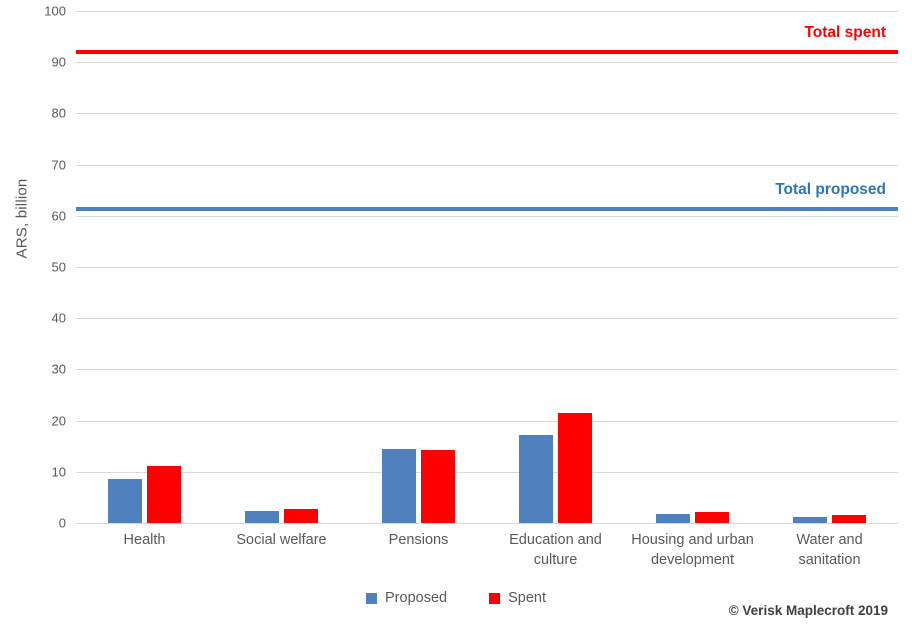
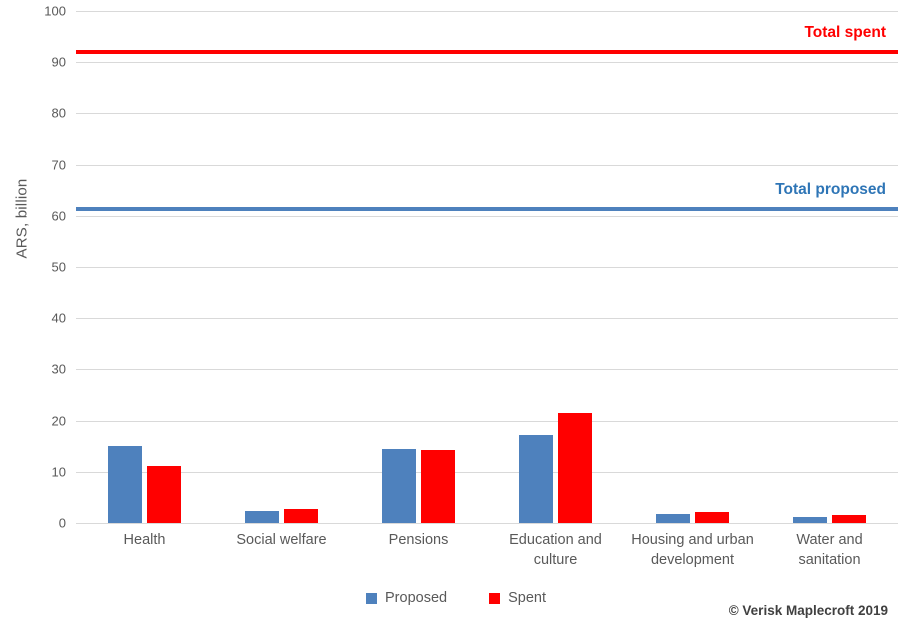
Proposed/Health: 9 -> 15
